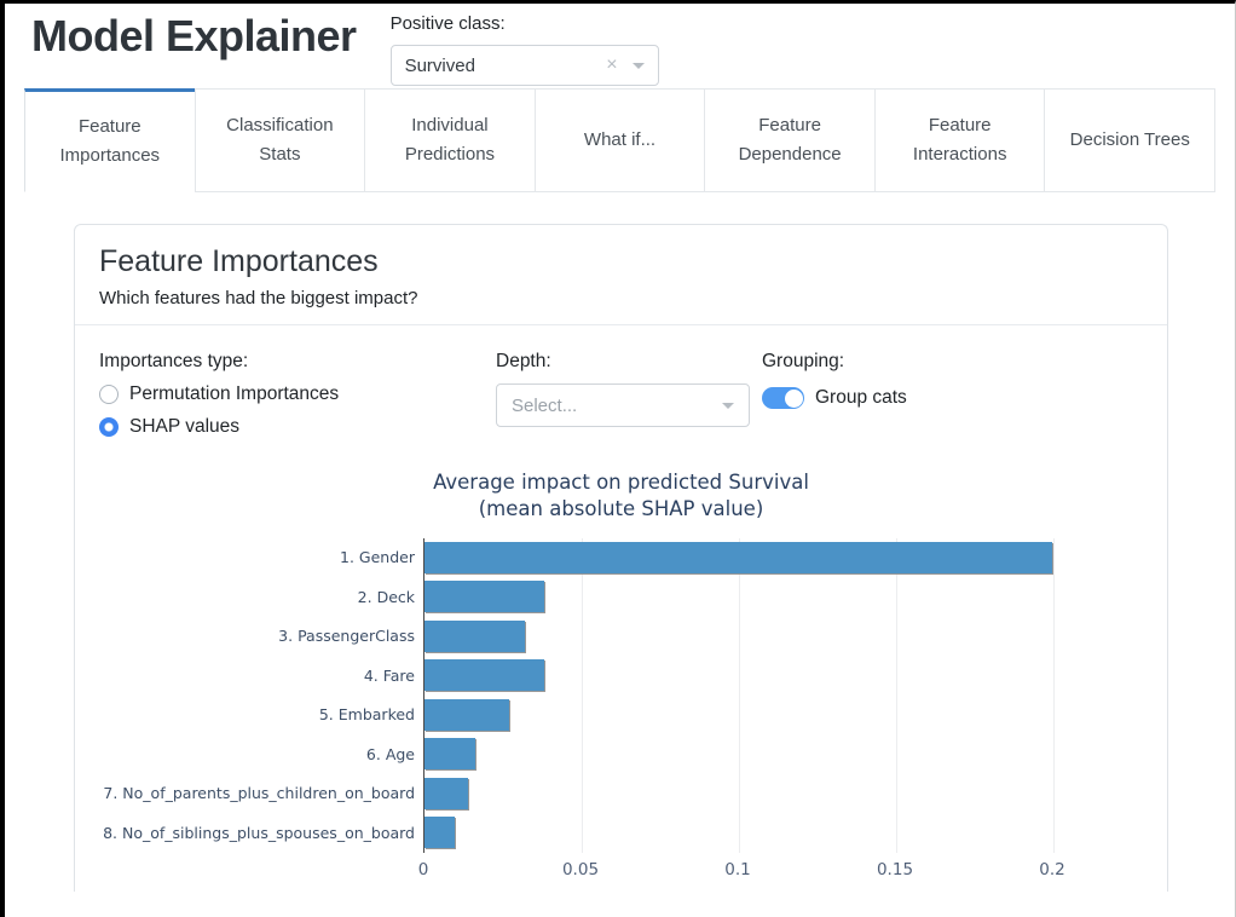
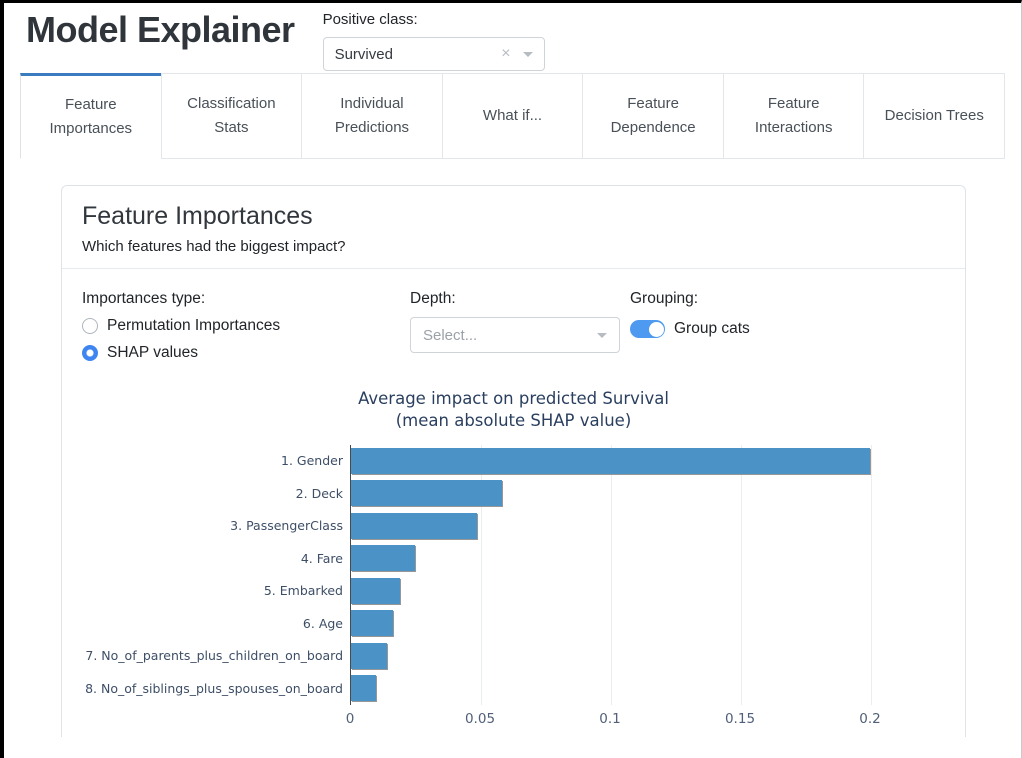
2. Deck: 0.038 -> 0.058
3. PassengerClass: 0.032 -> 0.049
4. Fare: 0.038 -> 0.025
5. Embarked: 0.027 -> 0.019
